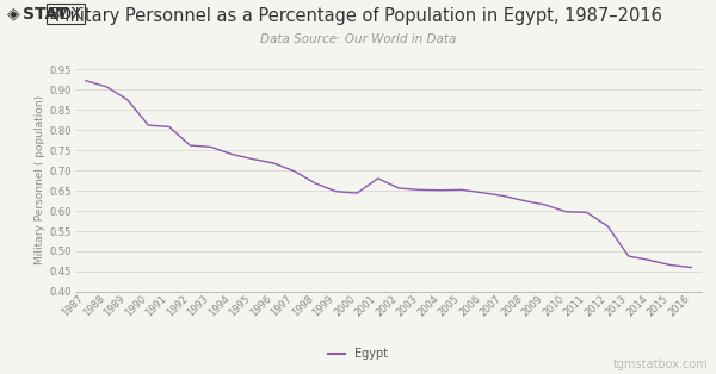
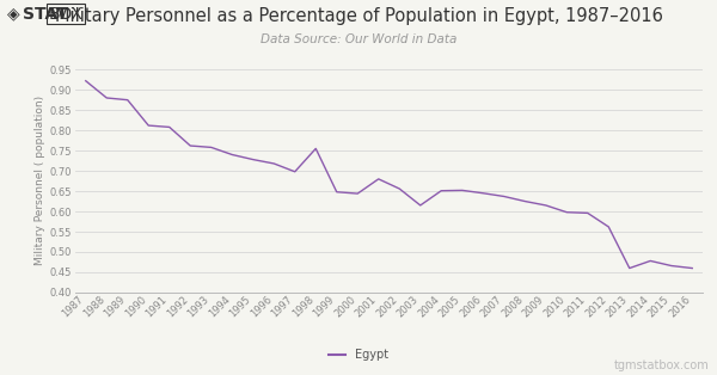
1988: 0.907 -> 0.880
1998: 0.668 -> 0.755
2003: 0.652 -> 0.615
2013: 0.488 -> 0.460
